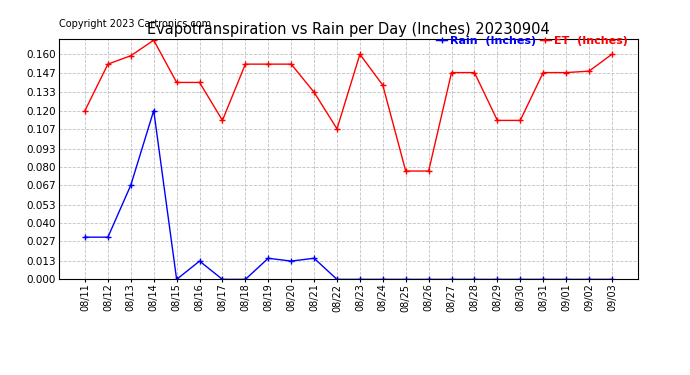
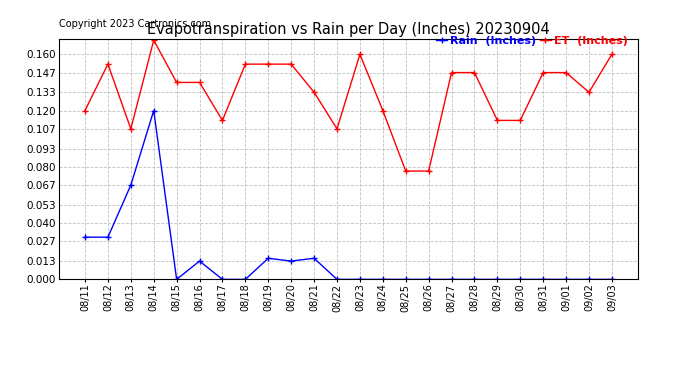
ET (Inches)/08/13: 0.159 -> 0.107
ET (Inches)/08/24: 0.138 -> 0.120
ET (Inches)/09/02: 0.148 -> 0.133
